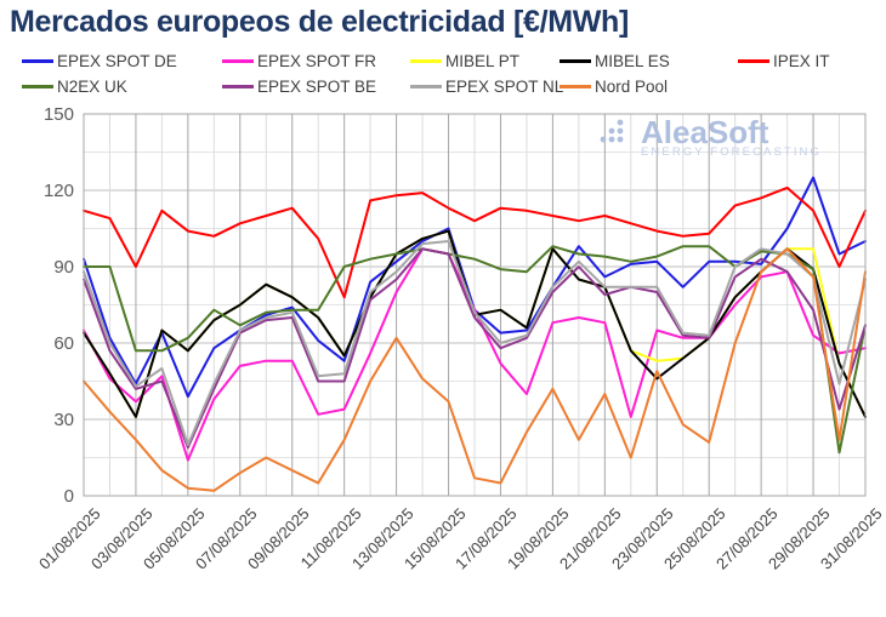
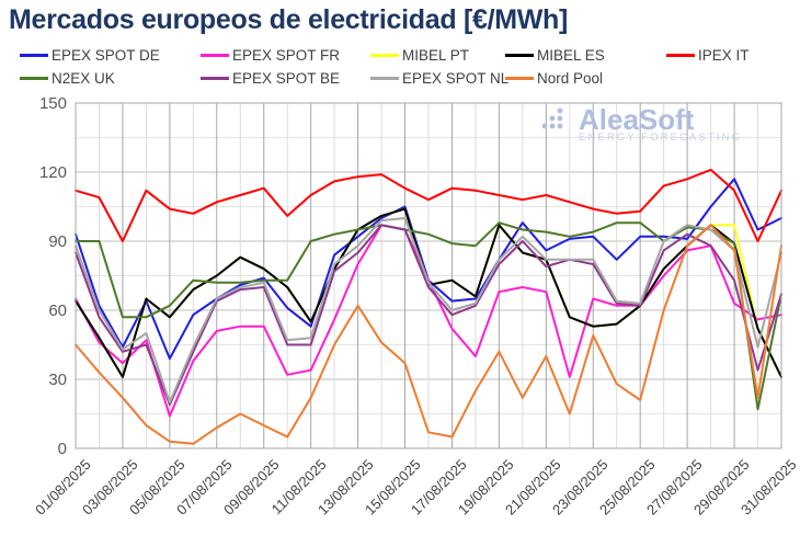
N2EX UK/07/08/2025: 67 -> 72
IPEX IT/11/08/2025: 78 -> 110
MIBEL ES/23/08/2025: 46 -> 53
EPEX SPOT DE/29/08/2025: 125 -> 117
